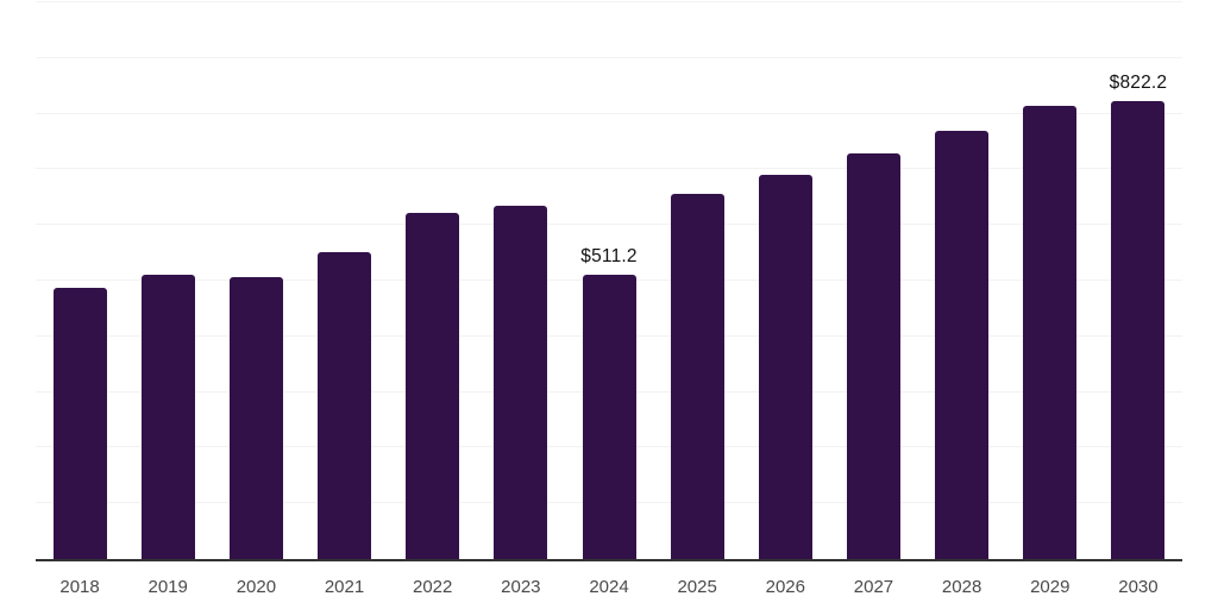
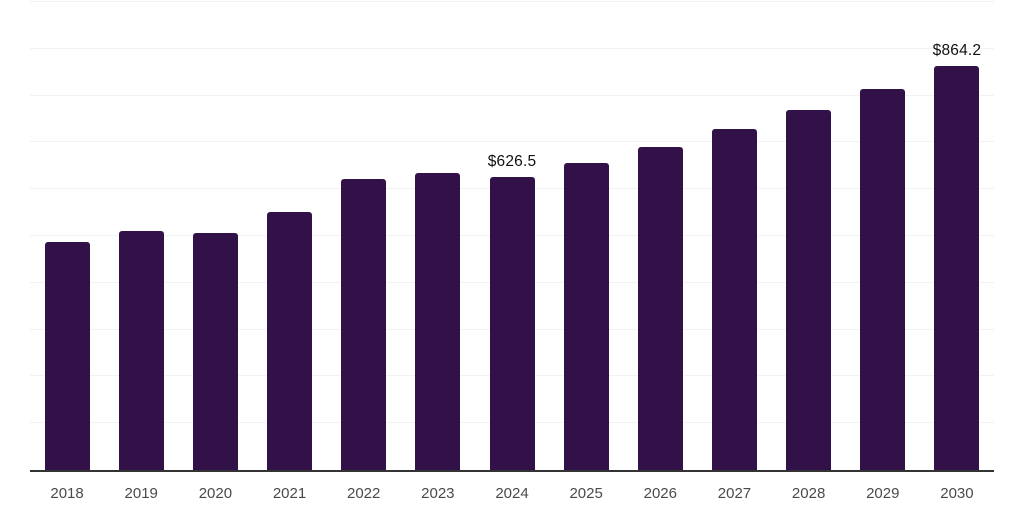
2024: $511.2 -> $626.5
2030: $822.2 -> $864.2
